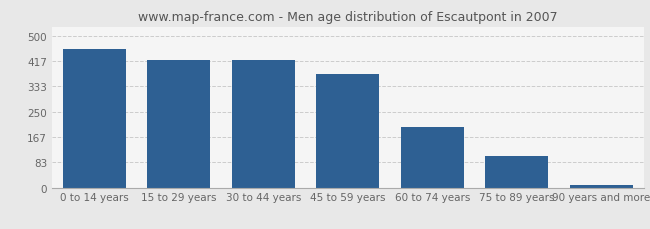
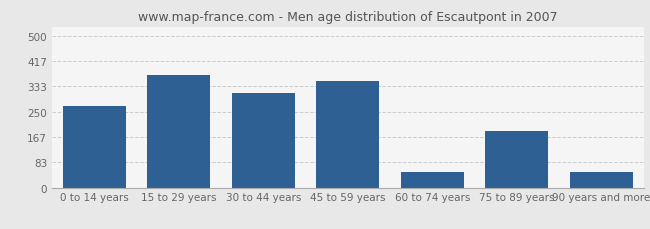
0 to 14 years: 455 -> 270
15 to 29 years: 420 -> 370
30 to 44 years: 420 -> 310
45 to 59 years: 375 -> 350
60 to 74 years: 200 -> 50
75 to 89 years: 105 -> 185
90 years and more: 10 -> 50
